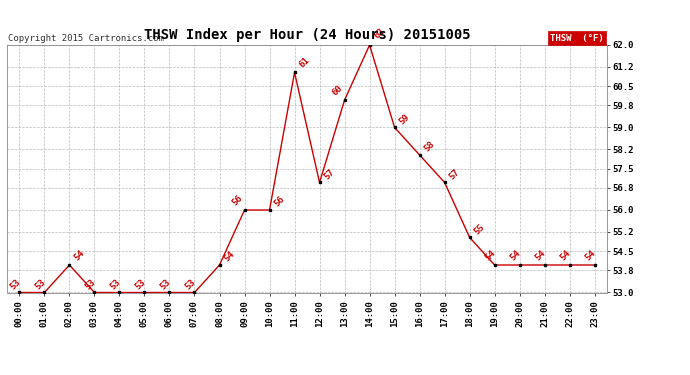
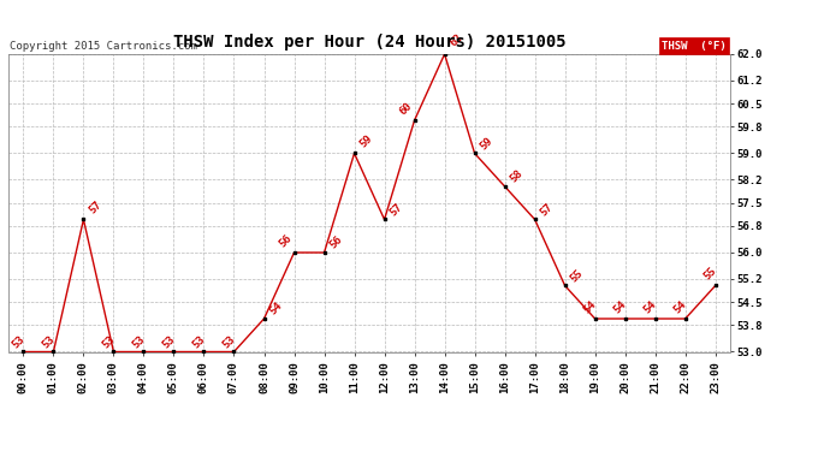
02:00: 54 -> 57
11:00: 61 -> 59
23:00: 54 -> 55
